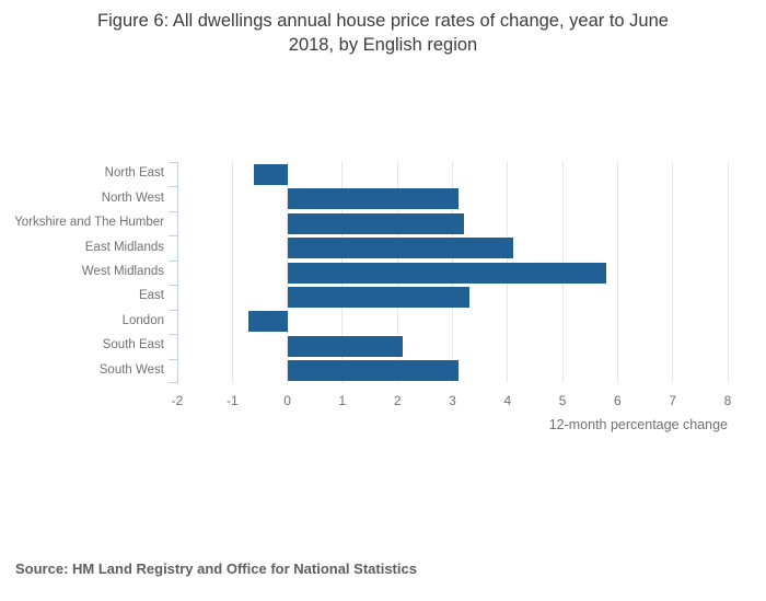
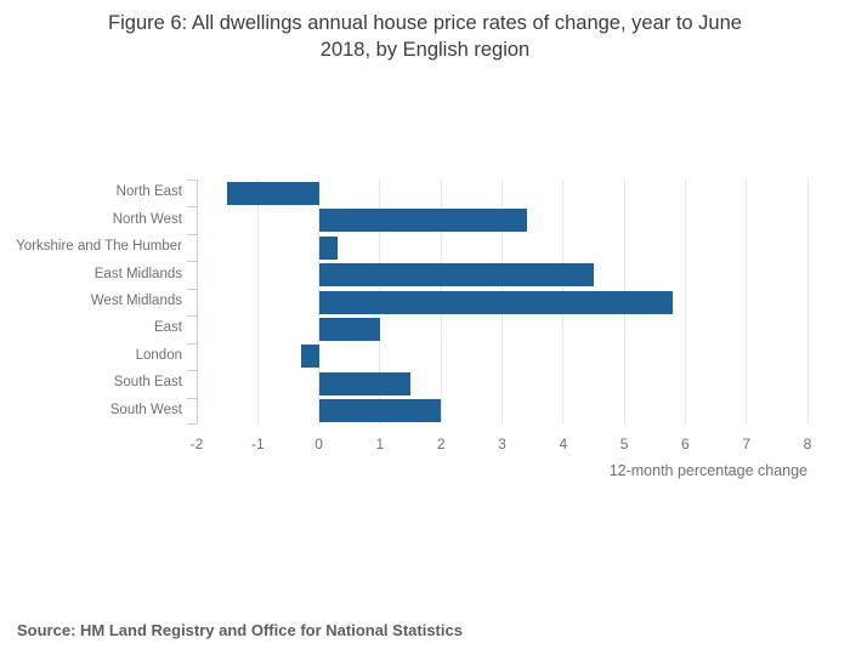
North East: -0.6 -> -1.5
North West: 3.1 -> 3.4
Yorkshire and The Humber: 3.2 -> 0.3
East Midlands: 4.1 -> 4.5
East: 3.3 -> 1.0
London: -0.7 -> -0.3
South East: 2.1 -> 1.5
South West: 3.1 -> 2.0
